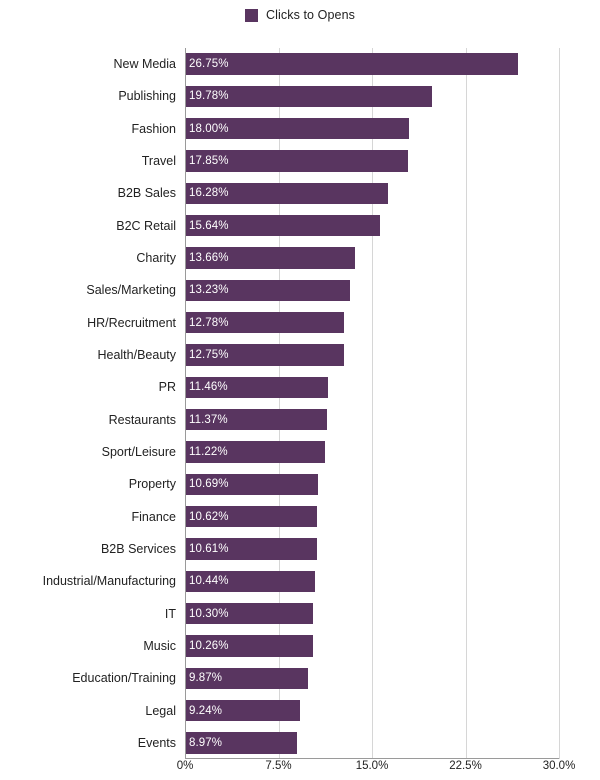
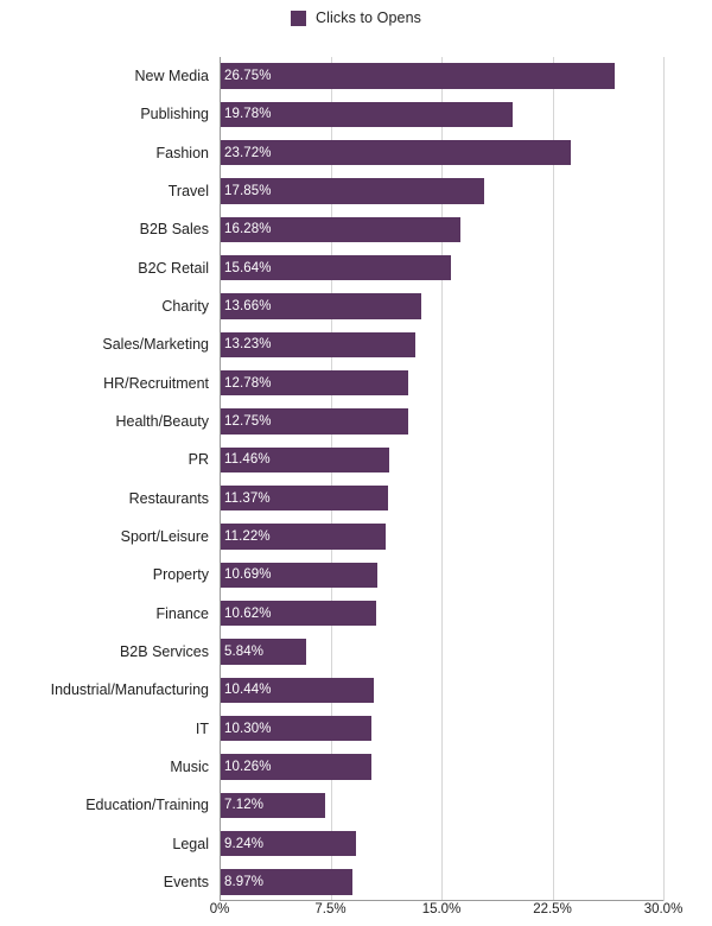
Fashion: 18.00% -> 23.72%
B2B Services: 10.61% -> 5.84%
Education/Training: 9.87% -> 7.12%
